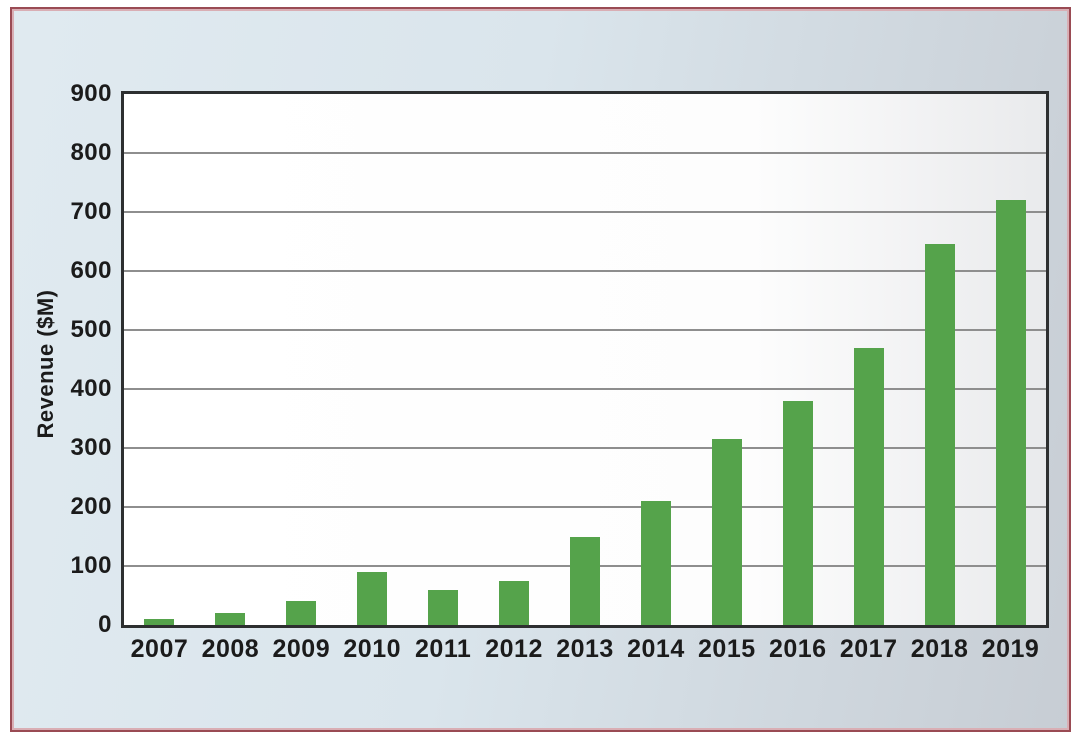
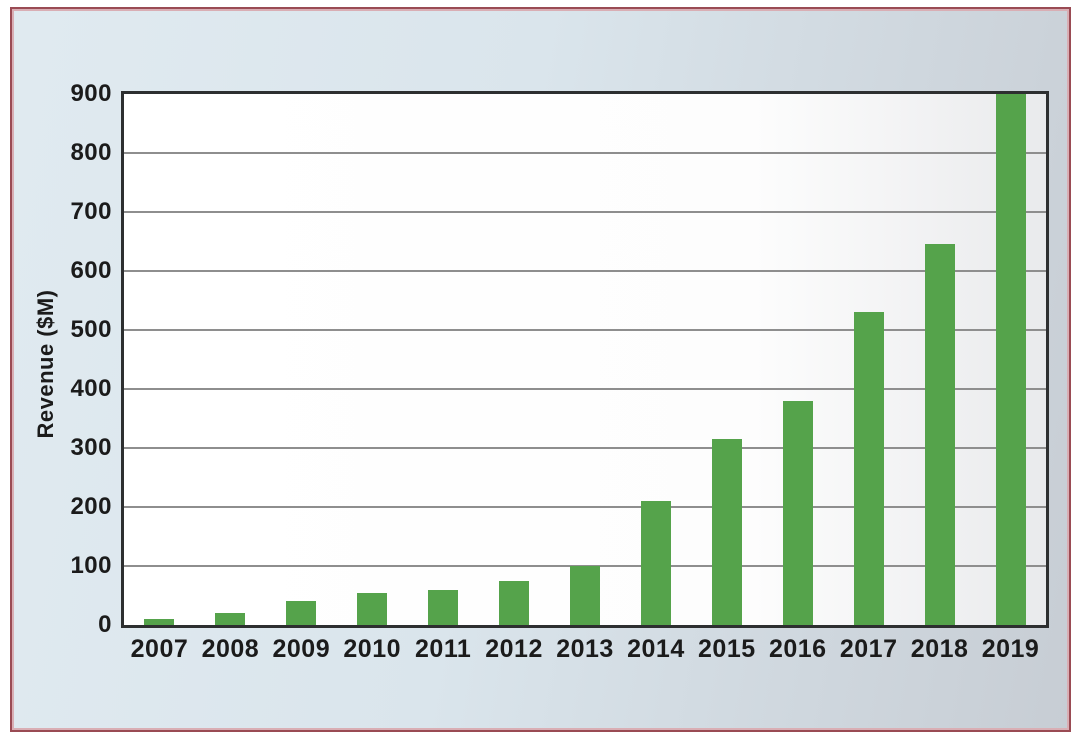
2010: 90 -> 60
2013: 150 -> 100
2017: 470 -> 530
2019: 720 -> 900
